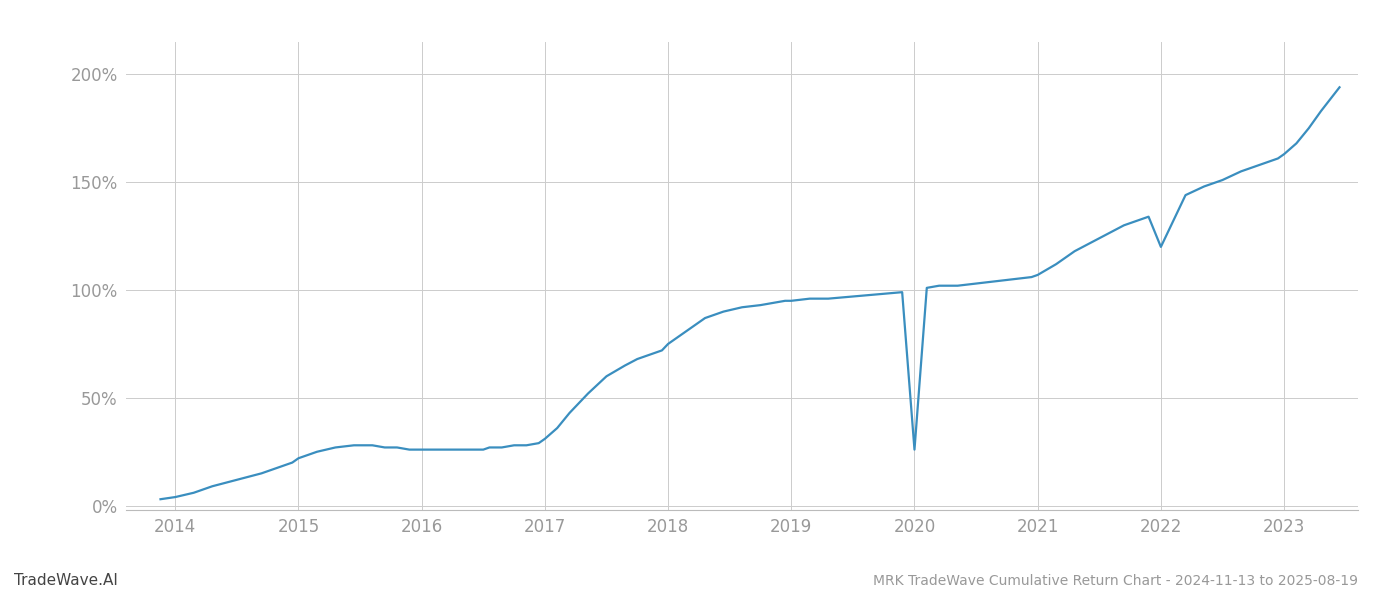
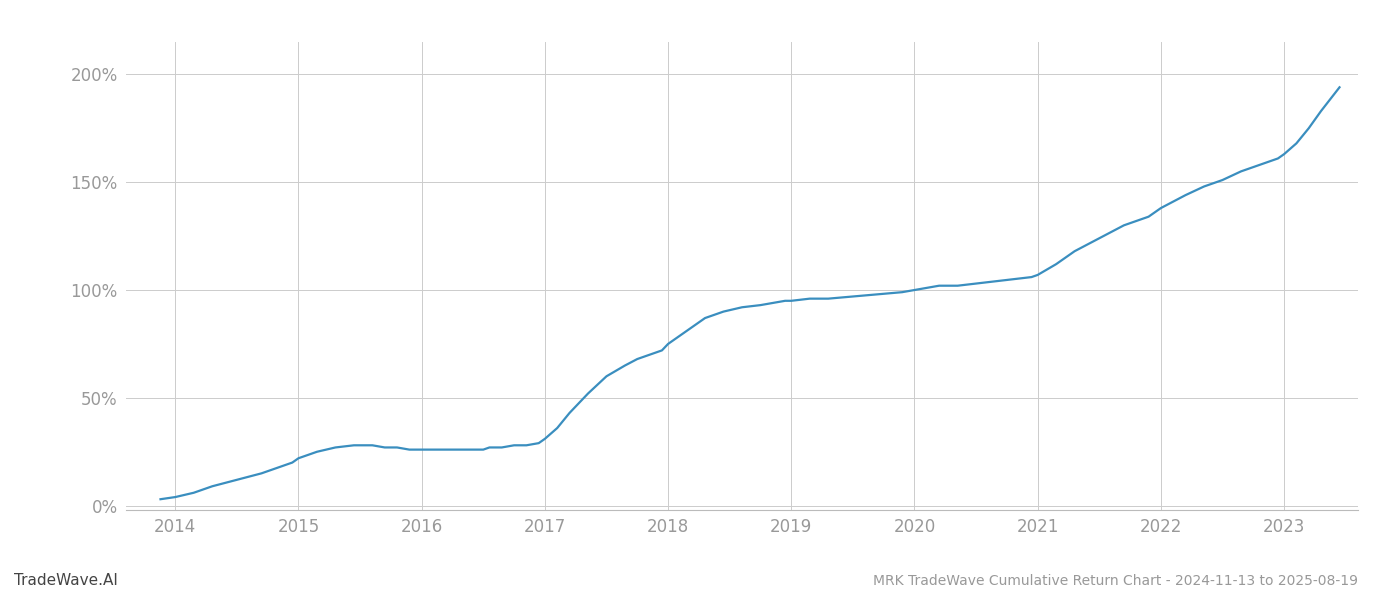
2020: 26% -> 100%
2022: 120% -> 138%
